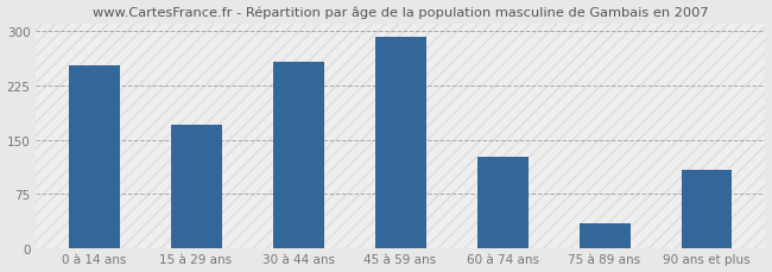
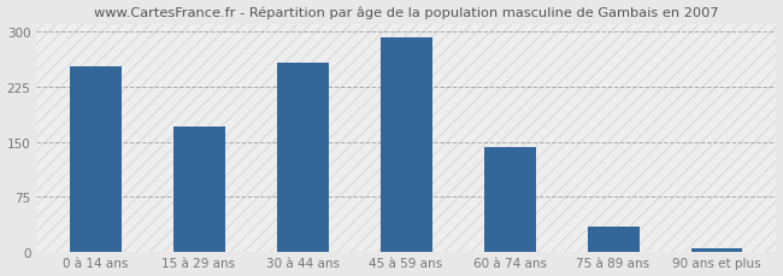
60 à 74 ans: 126 -> 143
90 ans et plus: 108 -> 5
